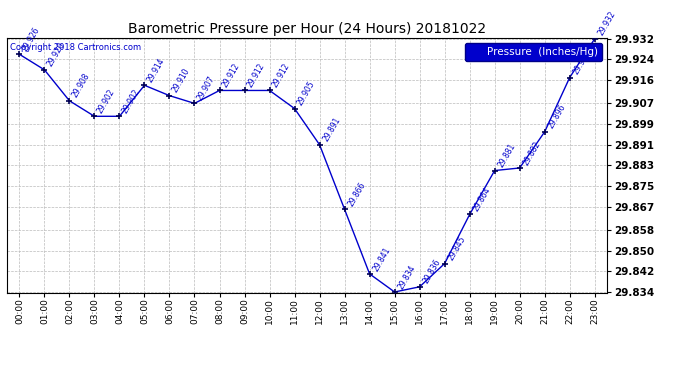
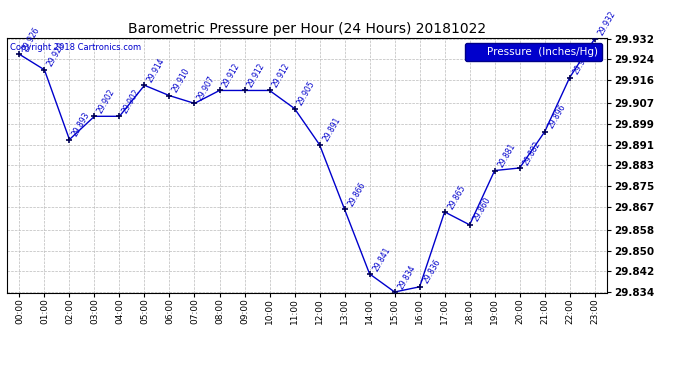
02:00: 29.908 -> 29.893
17:00: 29.845 -> 29.865
18:00: 29.864 -> 29.860
